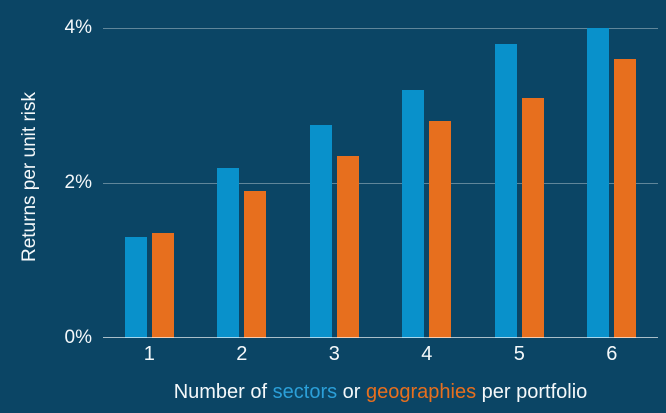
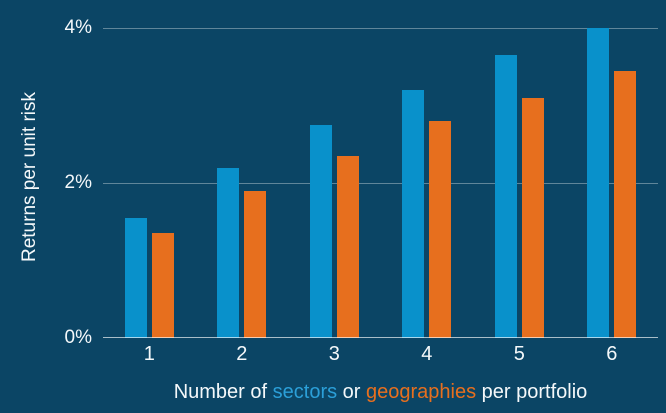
sectors/1: 1.3% -> 1.6%
sectors/5: 3.8% -> 3.6%
geographies/6: 3.6% -> 3.5%
